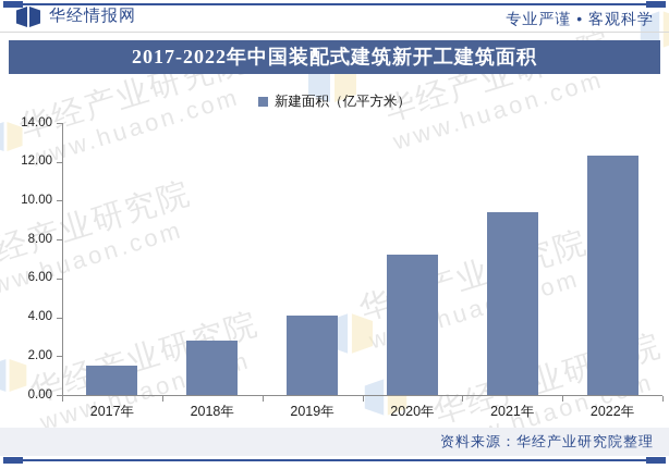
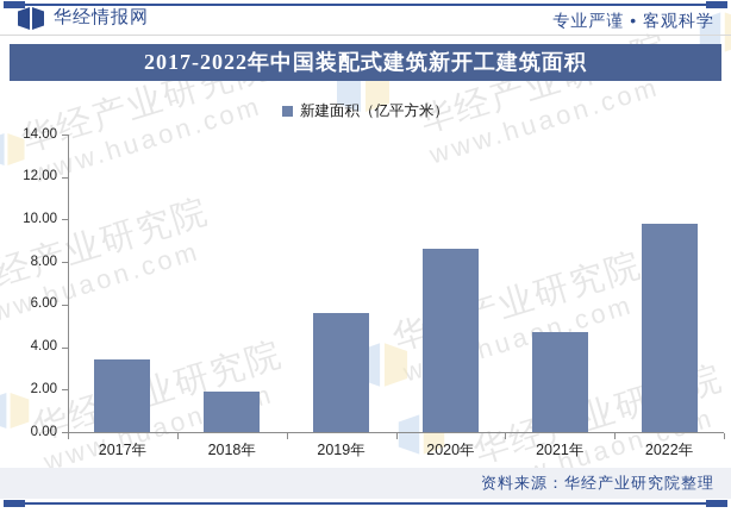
2017年: 1.5 -> 3.4
2018年: 2.8 -> 1.9
2019年: 4.1 -> 5.6
2020年: 7.2 -> 8.6
2021年: 9.4 -> 4.7
2022年: 12.3 -> 9.8
